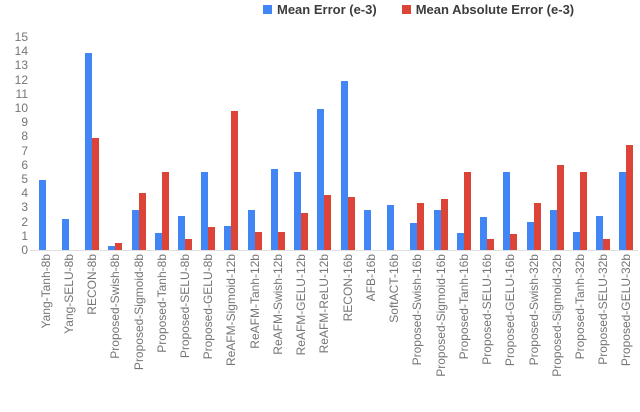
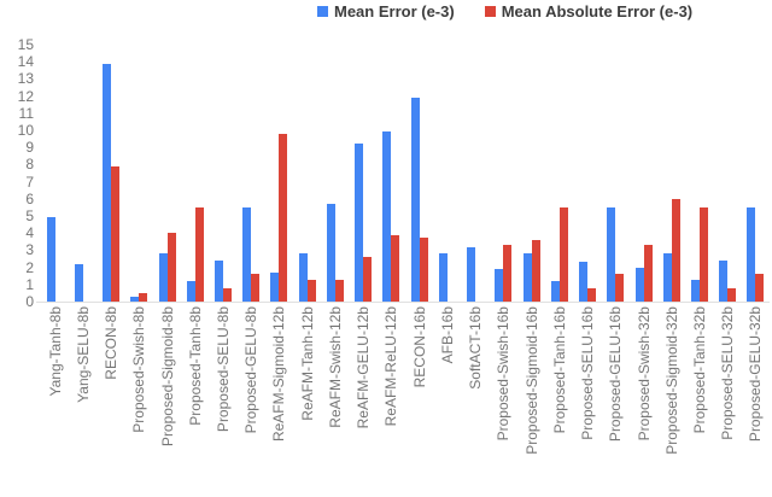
Mean Error (e-3)/ReAFM-GELU-12b: 5.5 -> 9.2
Mean Absolute Error (e-3)/Proposed-GELU-16b: 1.1 -> 1.6
Mean Absolute Error (e-3)/Proposed-GELU-32b: 7.4 -> 1.6
